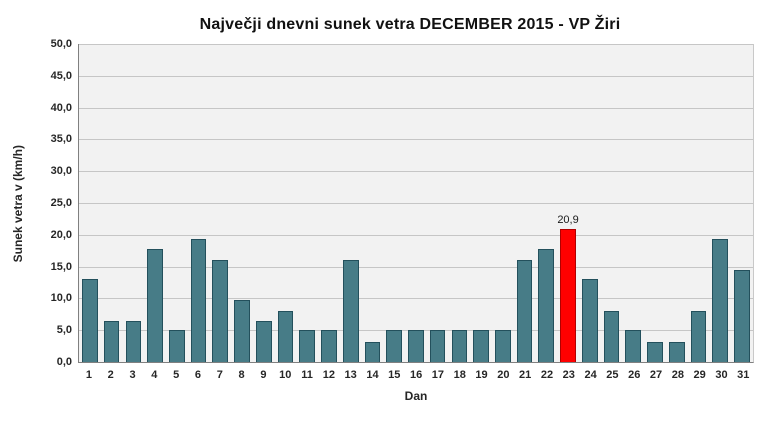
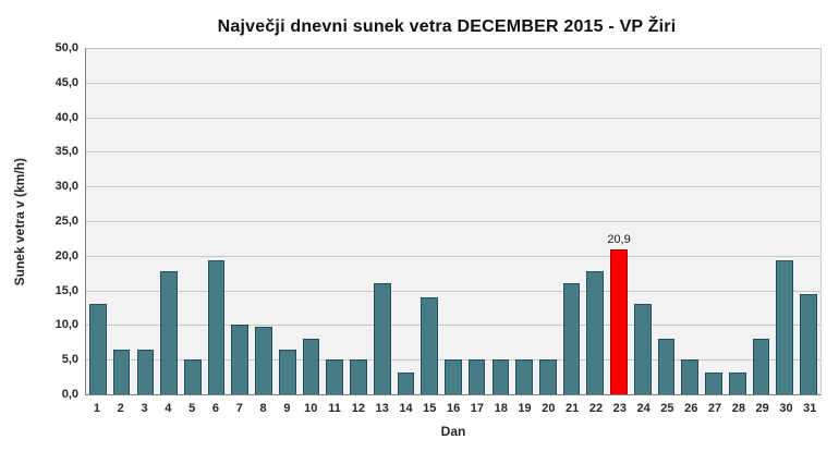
7: 16 -> 10
15: 5 -> 14
